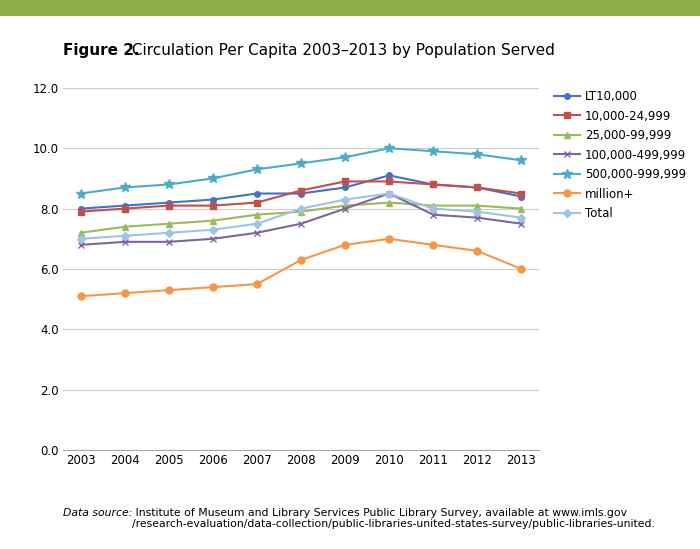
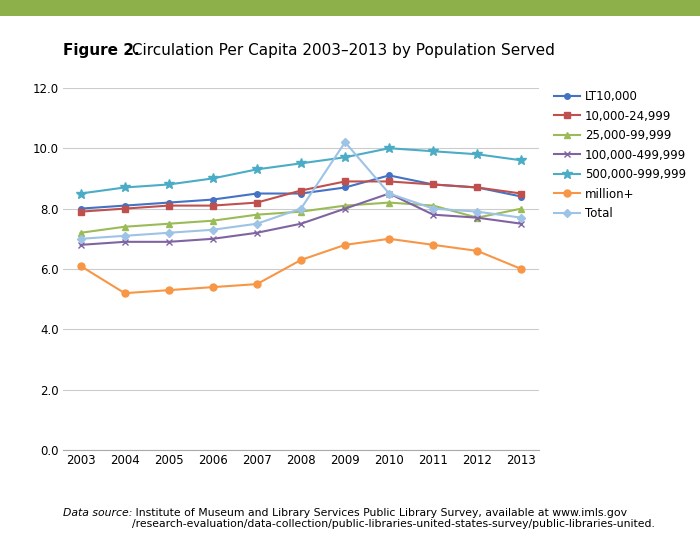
million+/2003: 5.1 -> 6.1
Total/2009: 8.3 -> 10.2
25,000-99,999/2012: 8.1 -> 7.7
